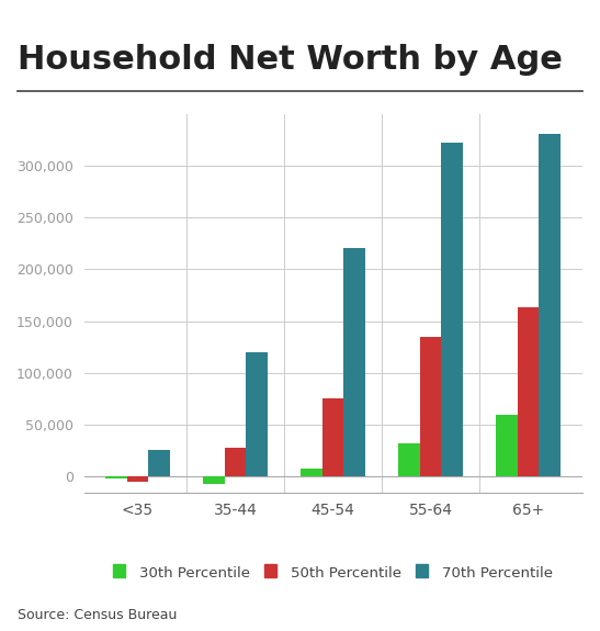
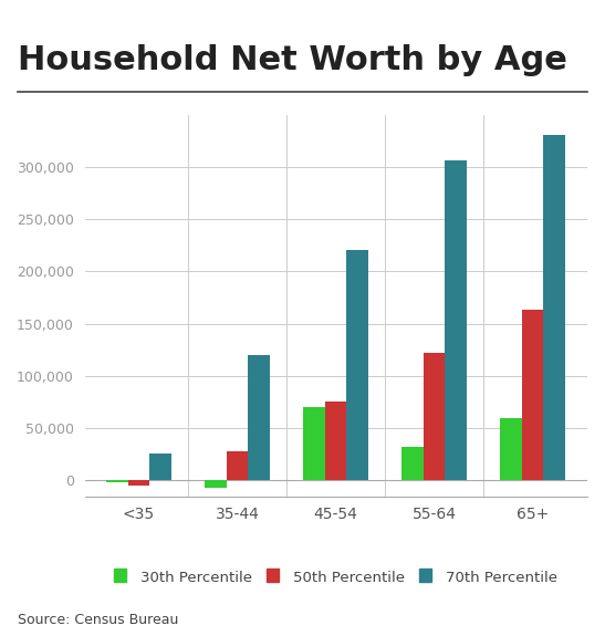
30th Percentile/45-54: 8,000 -> 70,000
50th Percentile/55-64: 135,000 -> 122,000
70th Percentile/55-64: 322,000 -> 306,000
